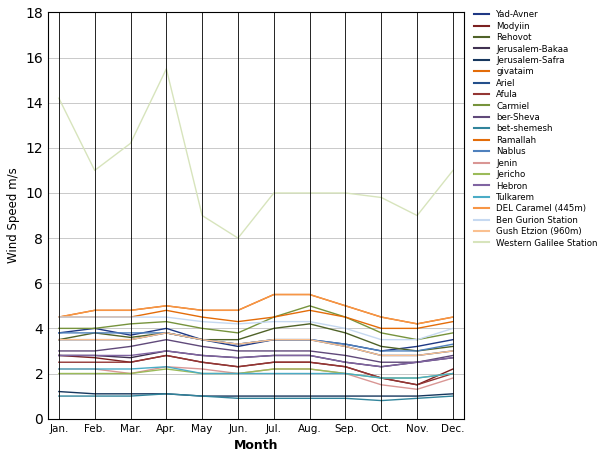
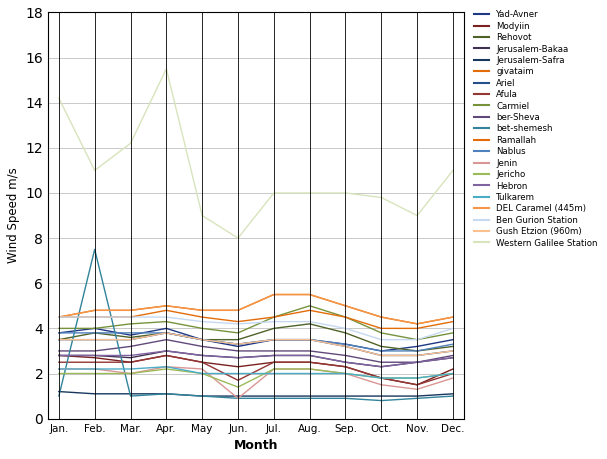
bet-shemesh/Feb.: 1.0 -> 7.5
Afula/Jun.: 2.3 -> 1.7
Jenin/Jun.: 2.0 -> 0.9
Jericho/Jun.: 2.0 -> 1.4
